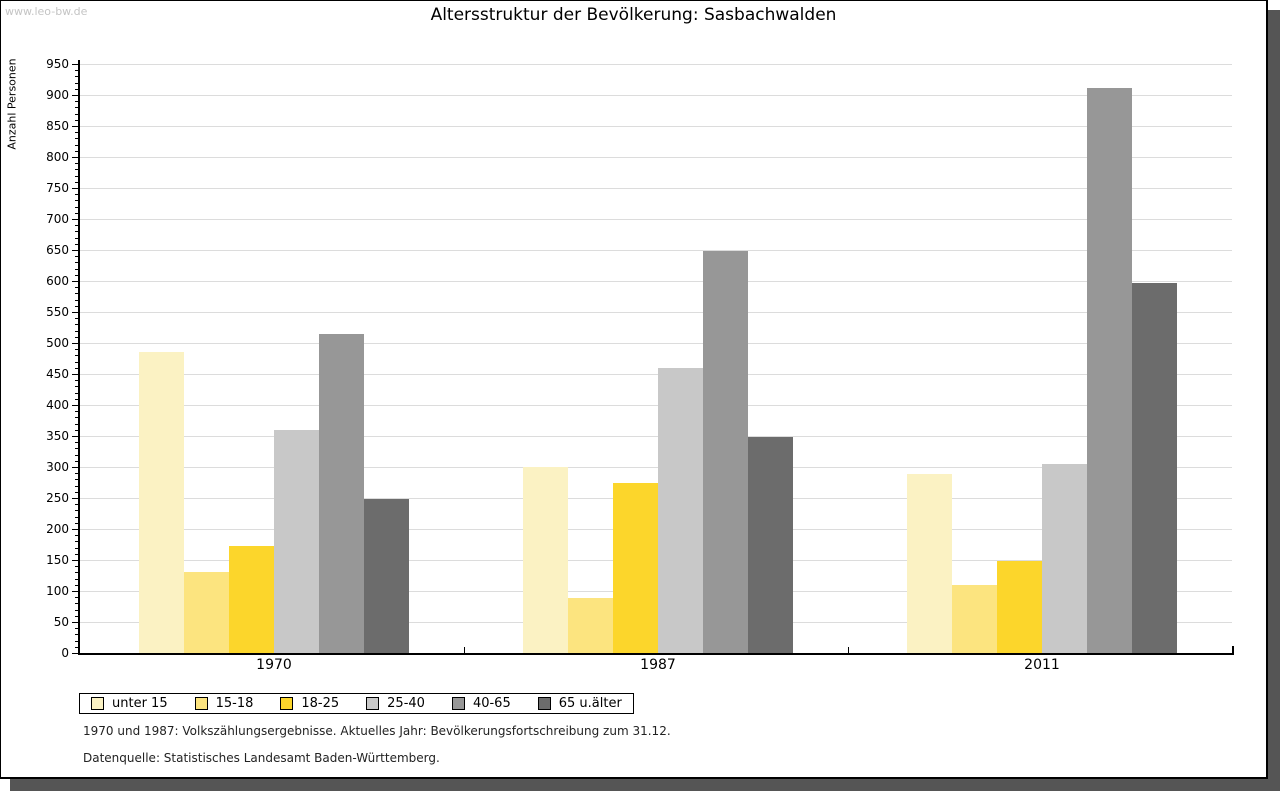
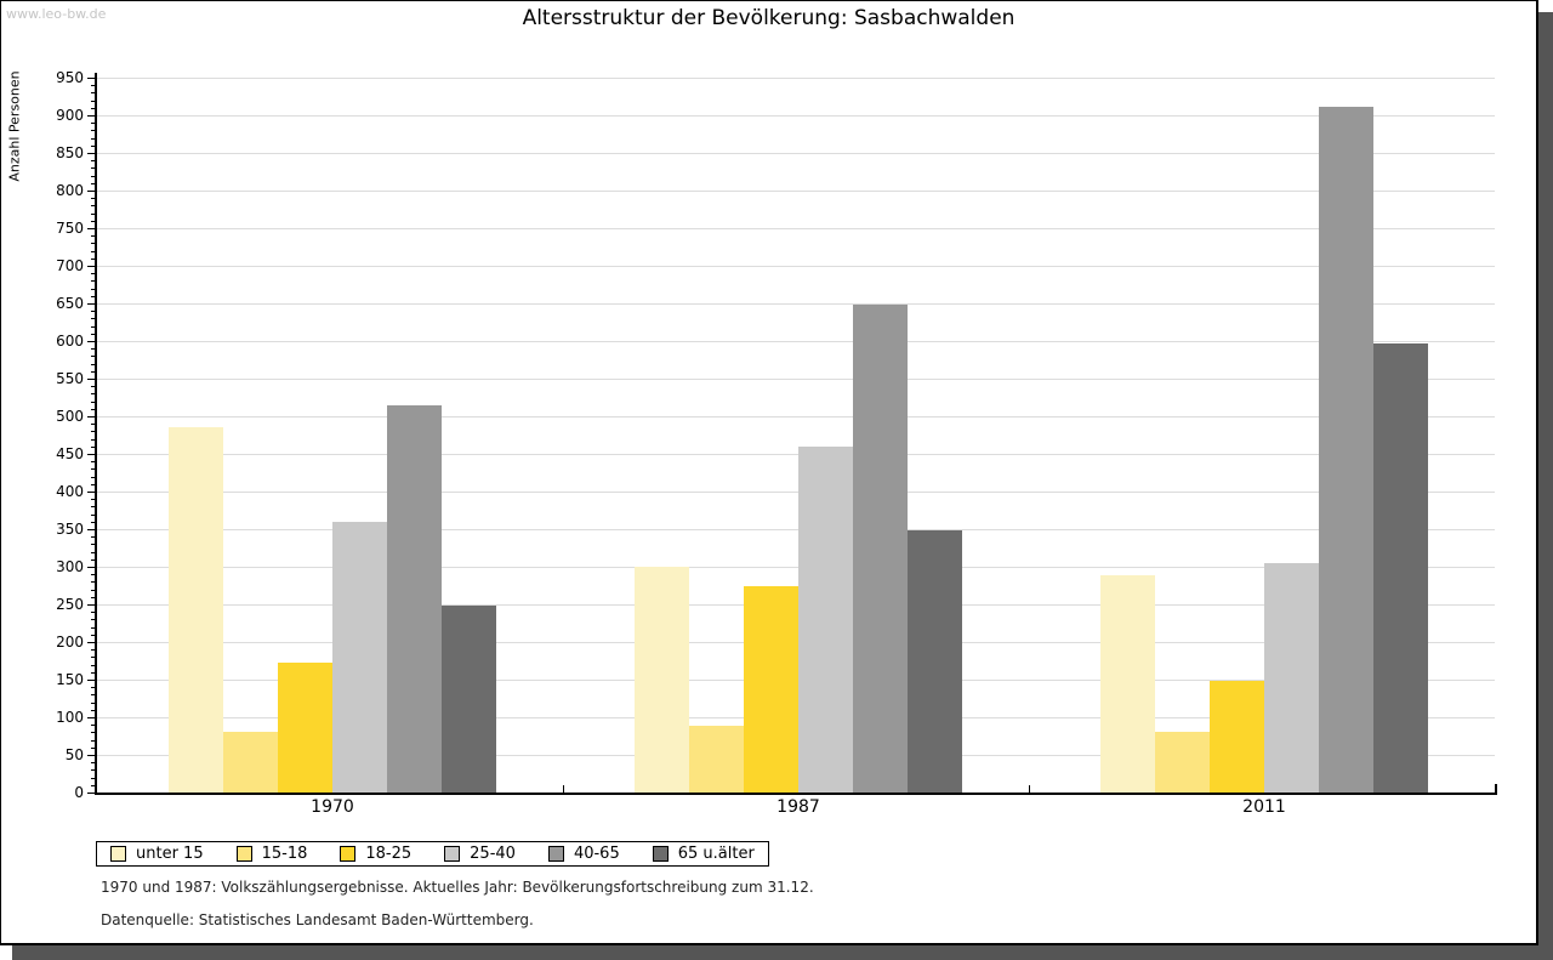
15-18/1970: 130 -> 80
15-18/2011: 110 -> 80
